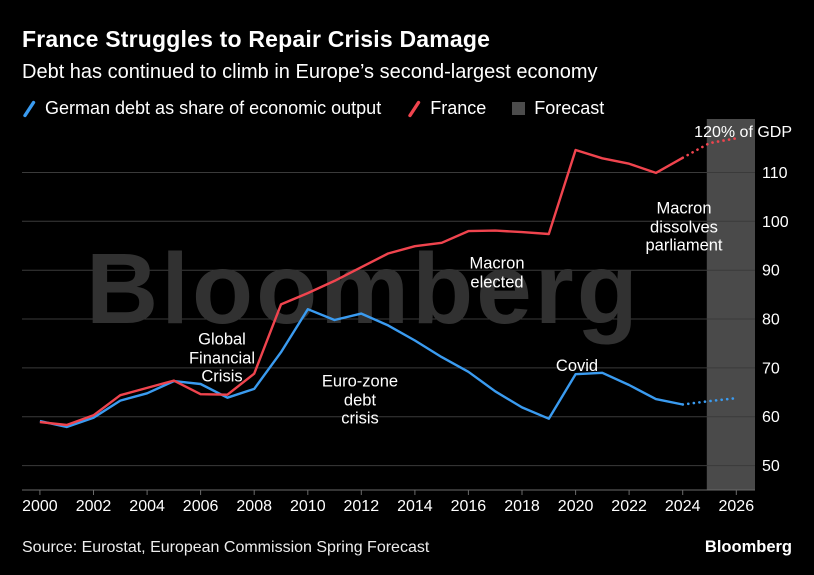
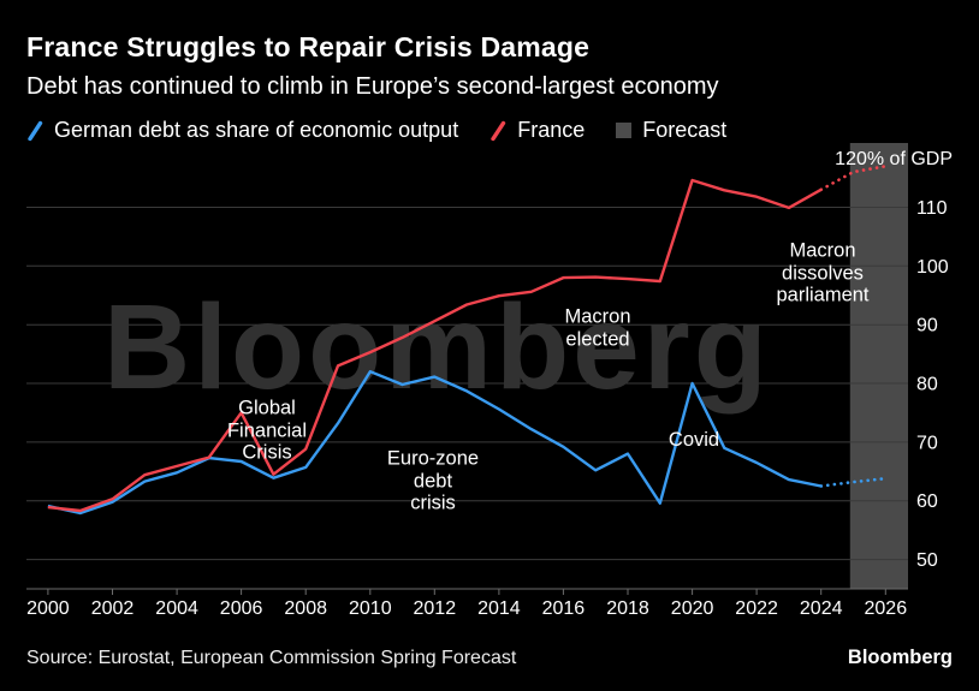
France/2006: 65 -> 75
German debt as share of economic output/2018: 62 -> 68
German debt as share of economic output/2020: 69 -> 80
